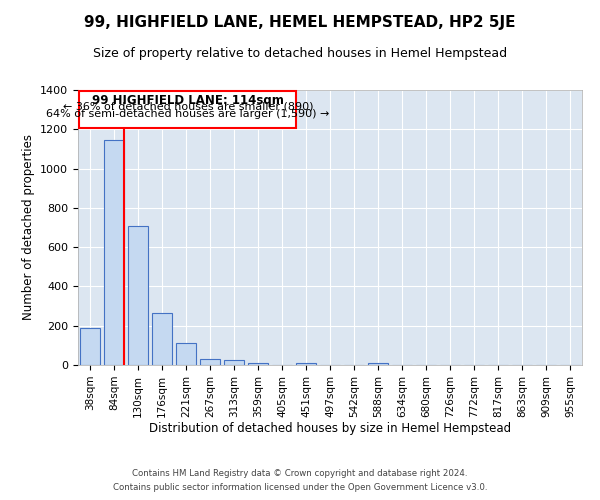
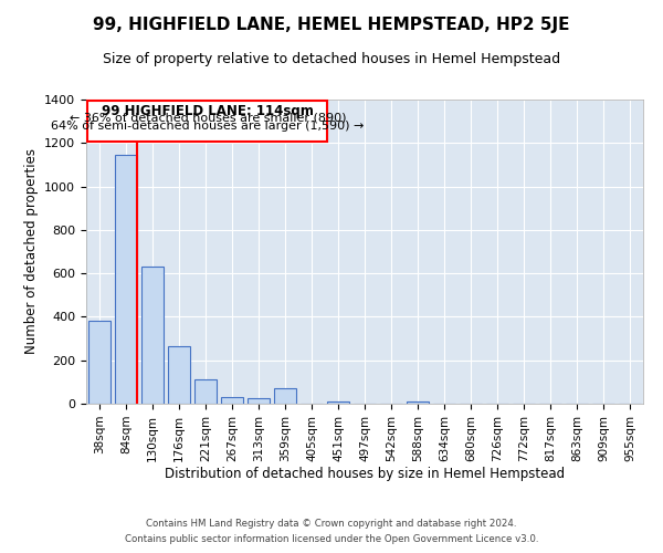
38sqm: 190 -> 380
130sqm: 710 -> 630
359sqm: 10 -> 70
